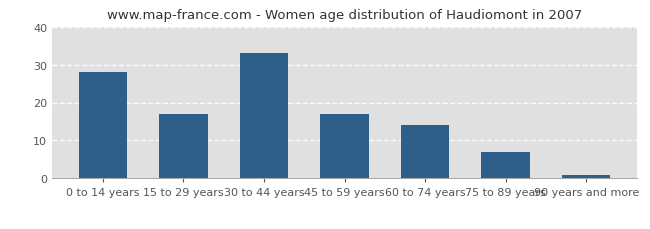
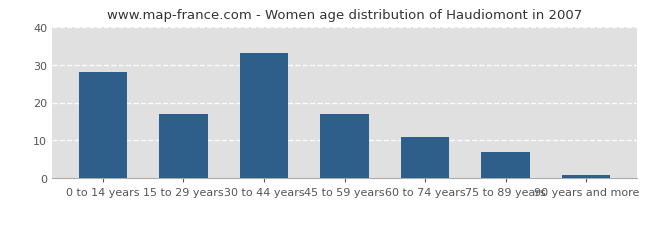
60 to 74 years: 14 -> 11
